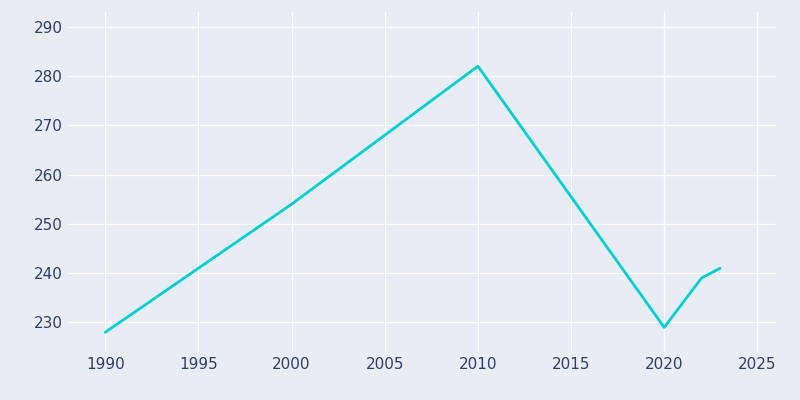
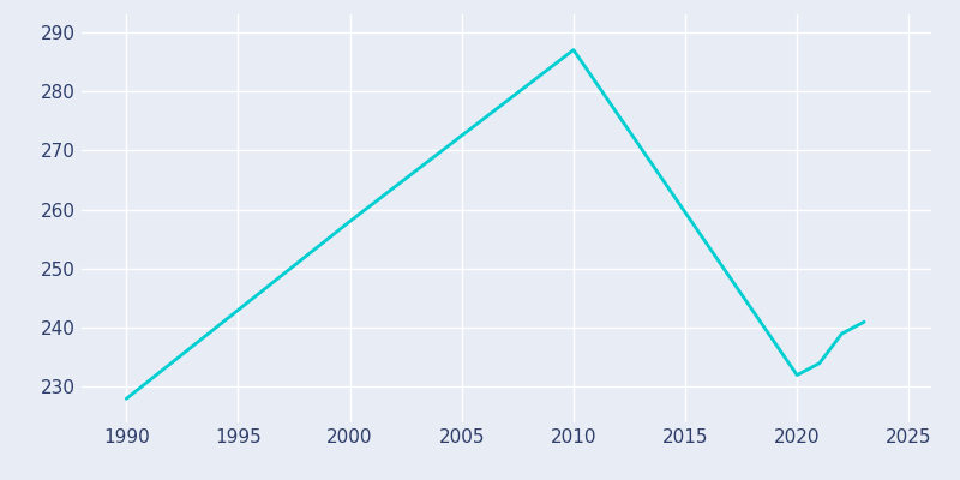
2000: 254 -> 258
2010: 282 -> 287
2020: 229 -> 232
